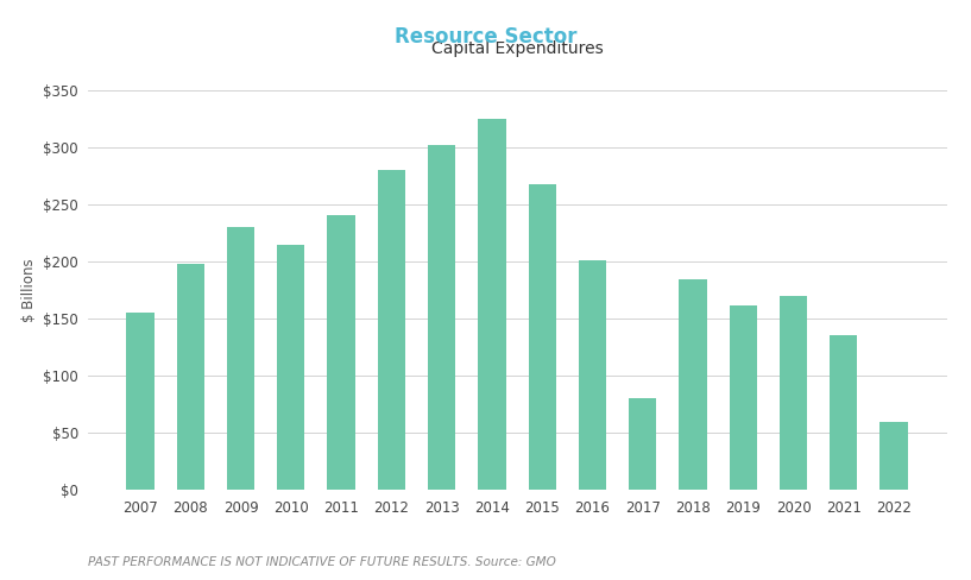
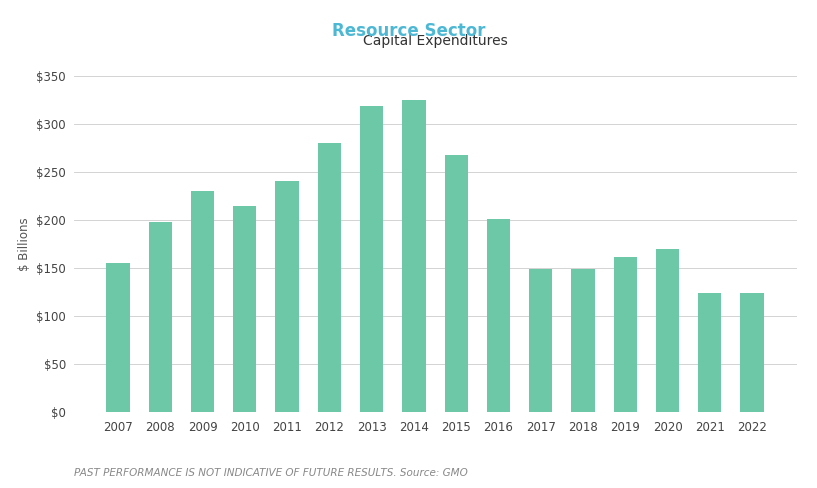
2013: $302 -> $318
2017: $80 -> $149
2018: $184 -> $149
2021: $136 -> $124
2022: $60 -> $124
